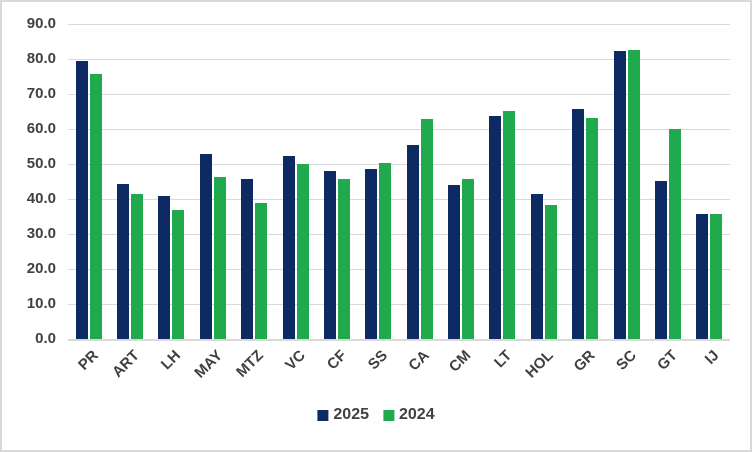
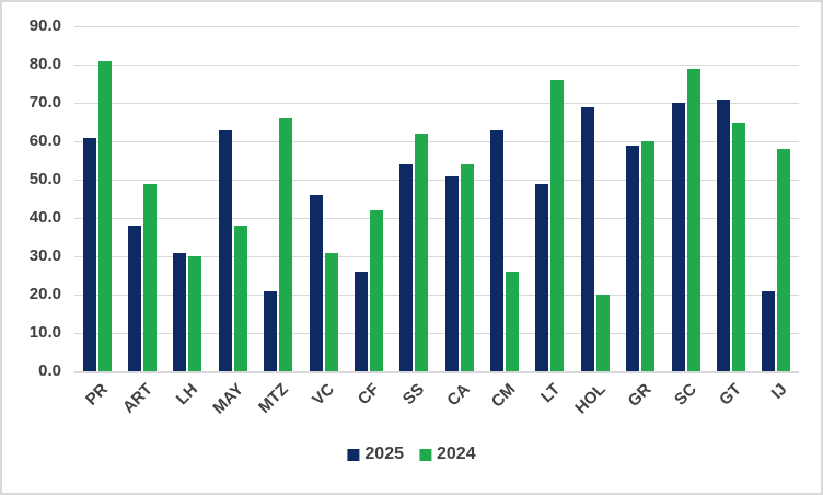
2025/PR: 79 -> 61
2024/PR: 76 -> 81
2025/ART: 44 -> 38
2024/ART: 42 -> 49
2025/LH: 41 -> 31
2024/LH: 37 -> 30
2025/MAY: 53 -> 63
2024/MAY: 46 -> 38
2025/MTZ: 46 -> 21
2024/MTZ: 39 -> 66
2025/VC: 52 -> 46
2024/VC: 50 -> 31
2025/CF: 48 -> 26
2024/CF: 46 -> 42
2025/SS: 49 -> 54
2024/SS: 50 -> 62
2025/CA: 56 -> 51
2024/CA: 63 -> 54
2025/CM: 44 -> 63
2024/CM: 46 -> 26
2025/LT: 64 -> 49
2024/LT: 65 -> 76
2025/HOL: 41 -> 69
2024/HOL: 38 -> 20
2025/GR: 66 -> 59
2024/GR: 63 -> 60
2025/SC: 82 -> 70
2024/SC: 82 -> 79
2025/GT: 45 -> 71
2024/GT: 60 -> 65
2025/IJ: 36 -> 21
2024/IJ: 36 -> 58
